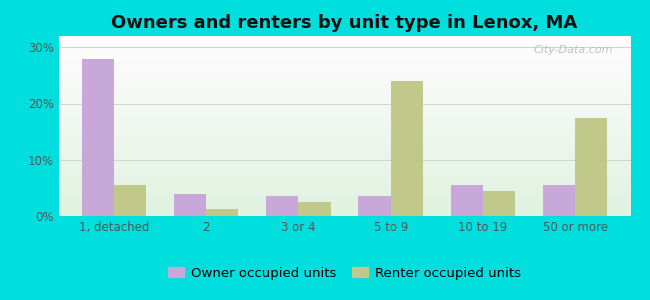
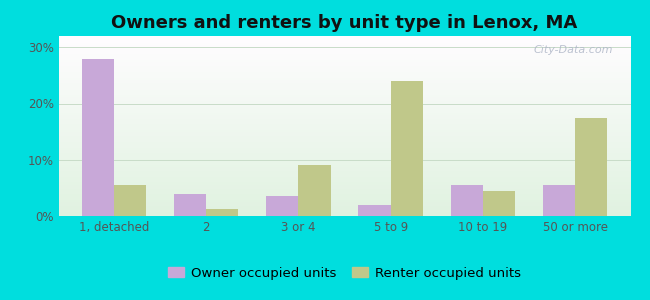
Renter occupied units/3 or 4: 2.5% -> 9.0%
Owner occupied units/5 to 9: 3.5% -> 2.0%
